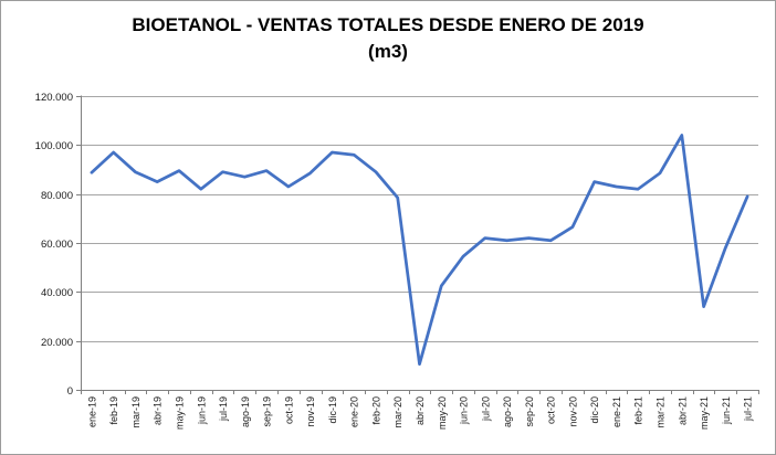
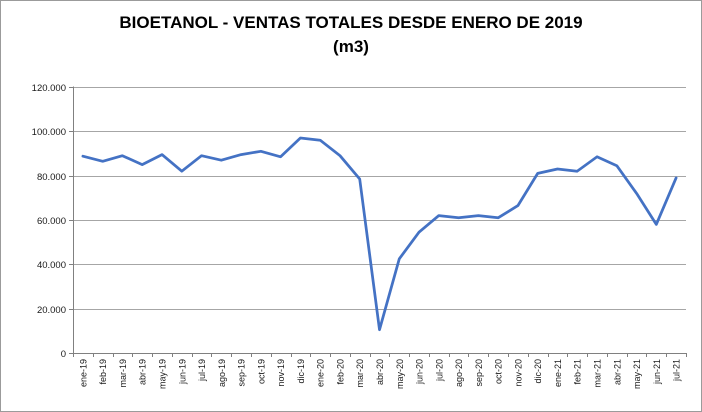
feb-19: 97000 -> 86000
oct-19: 83000 -> 91000
dic-20: 85000 -> 81000
abr-21: 104000 -> 84000
may-21: 34000 -> 72000
